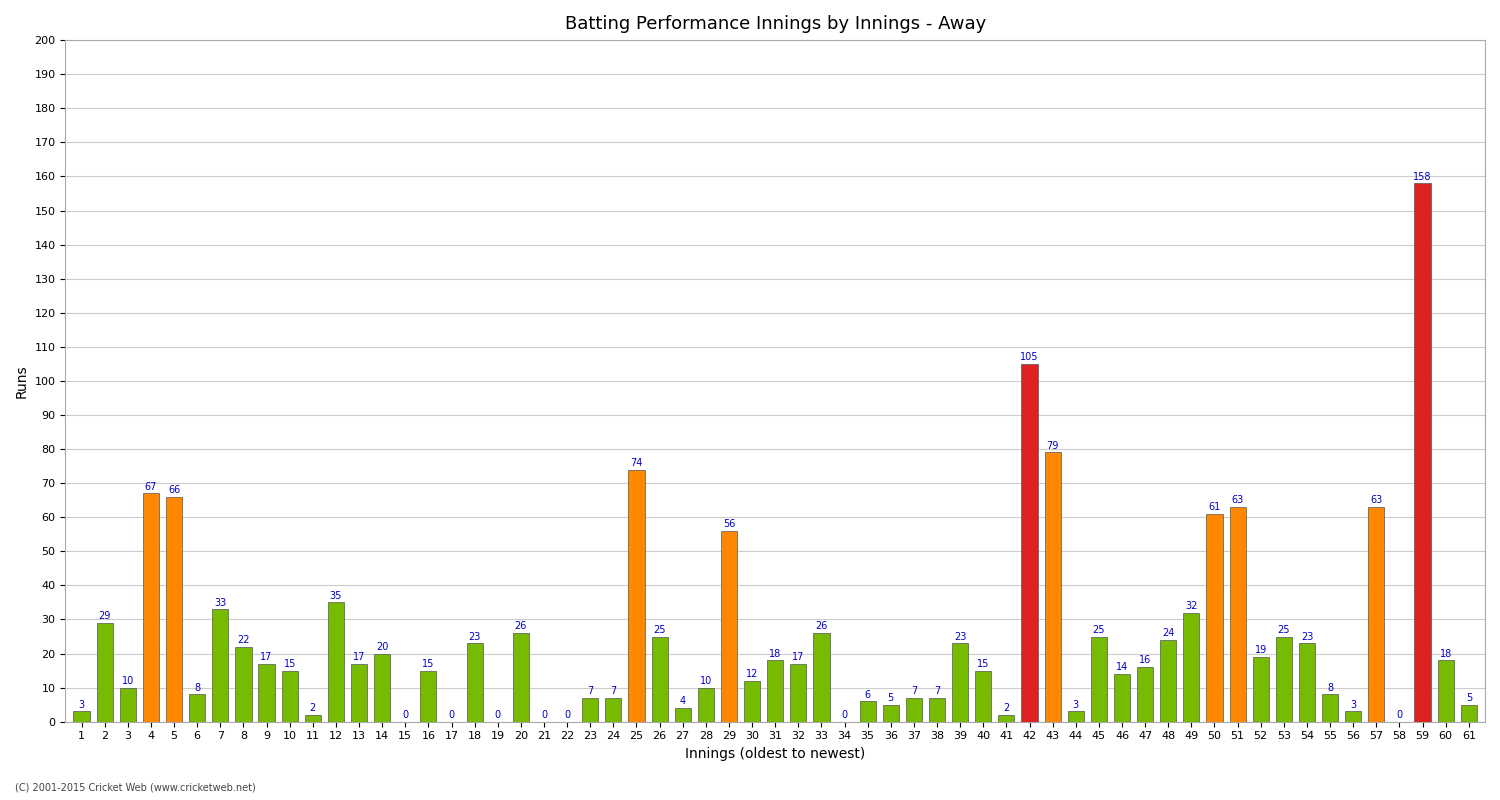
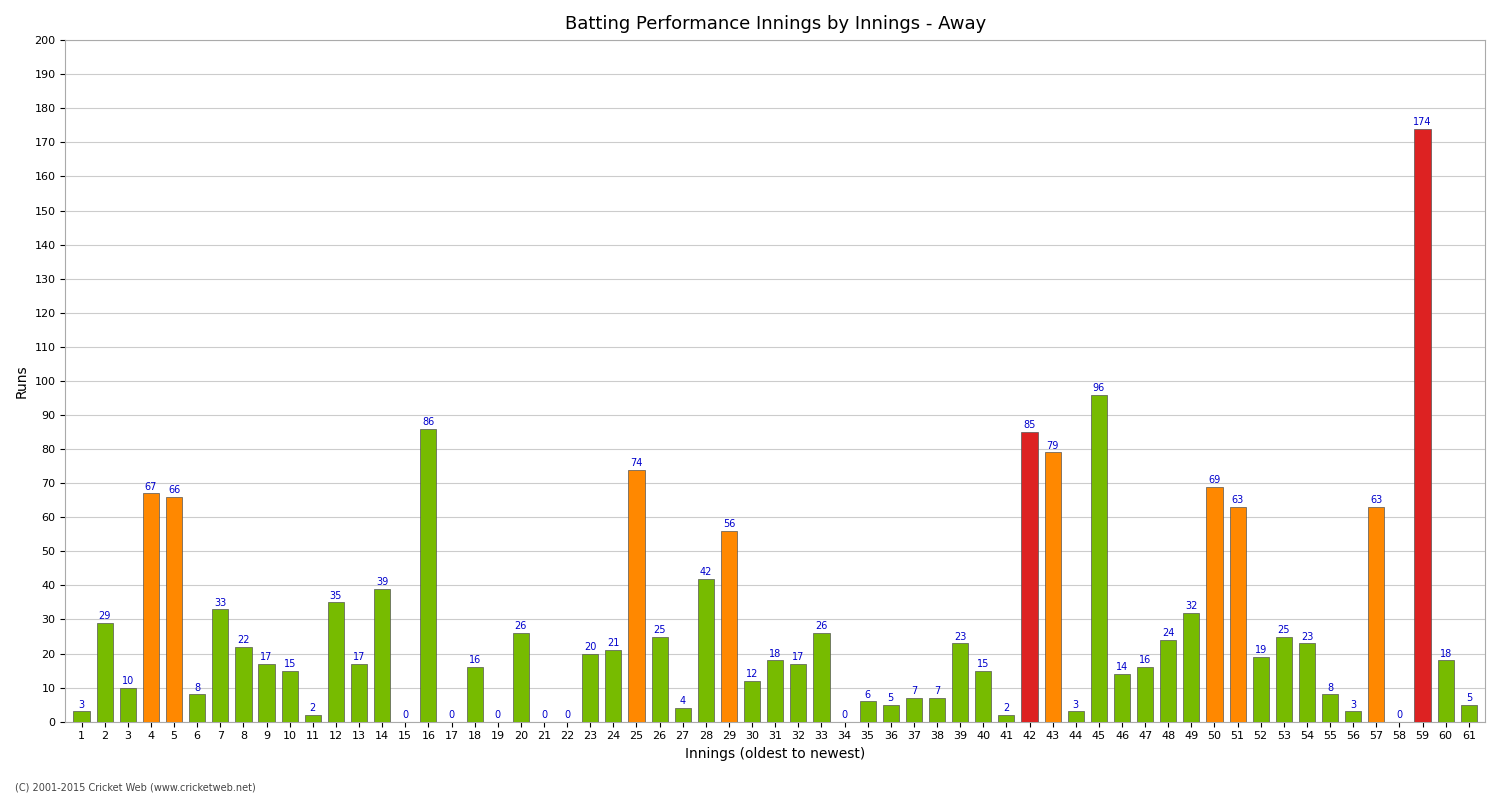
14: 20 -> 39
16: 15 -> 86
18: 23 -> 16
23: 7 -> 20
24: 7 -> 21
28: 10 -> 42
42: 105 -> 85
45: 25 -> 96
50: 61 -> 69
59: 158 -> 174
